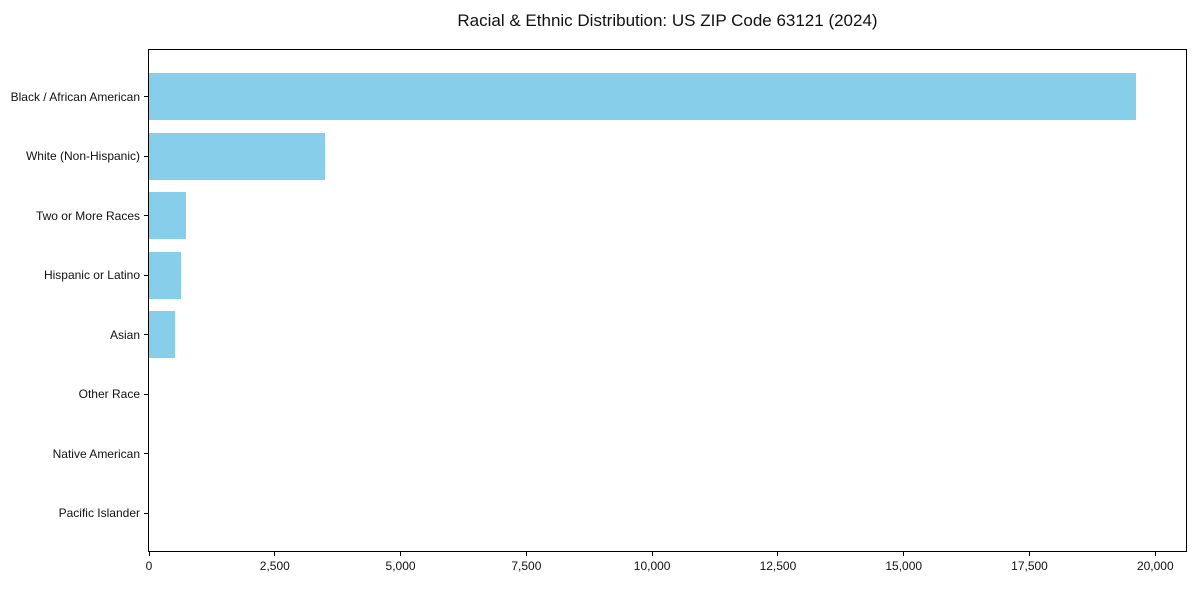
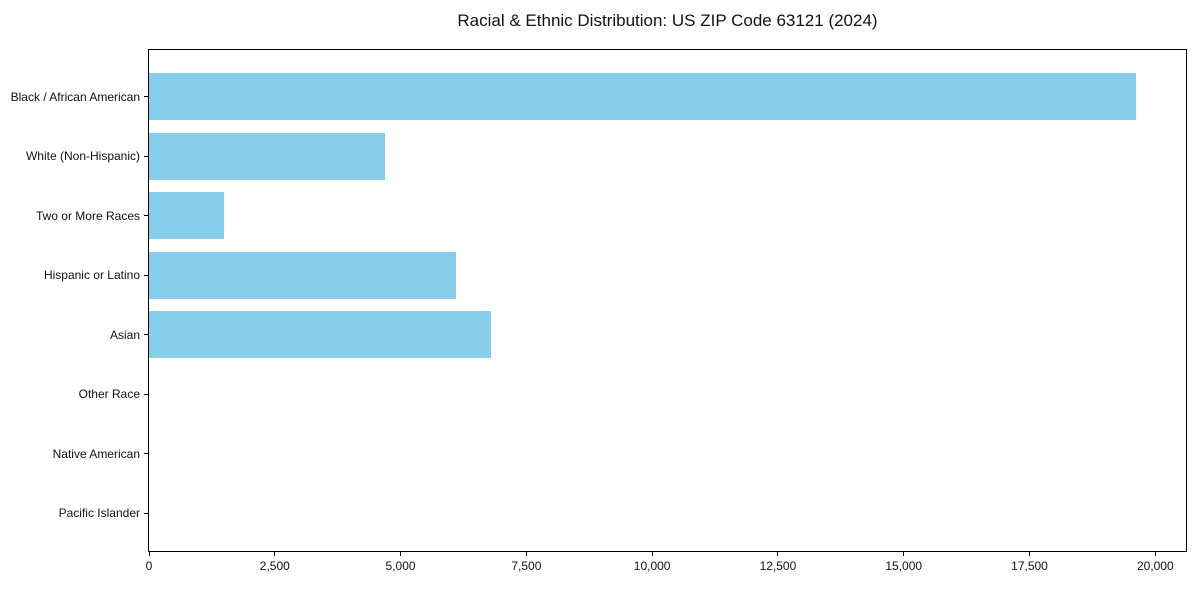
White (Non-Hispanic): 3500 -> 4700
Two or More Races: 700 -> 1500
Hispanic or Latino: 600 -> 6100
Asian: 500 -> 6800
